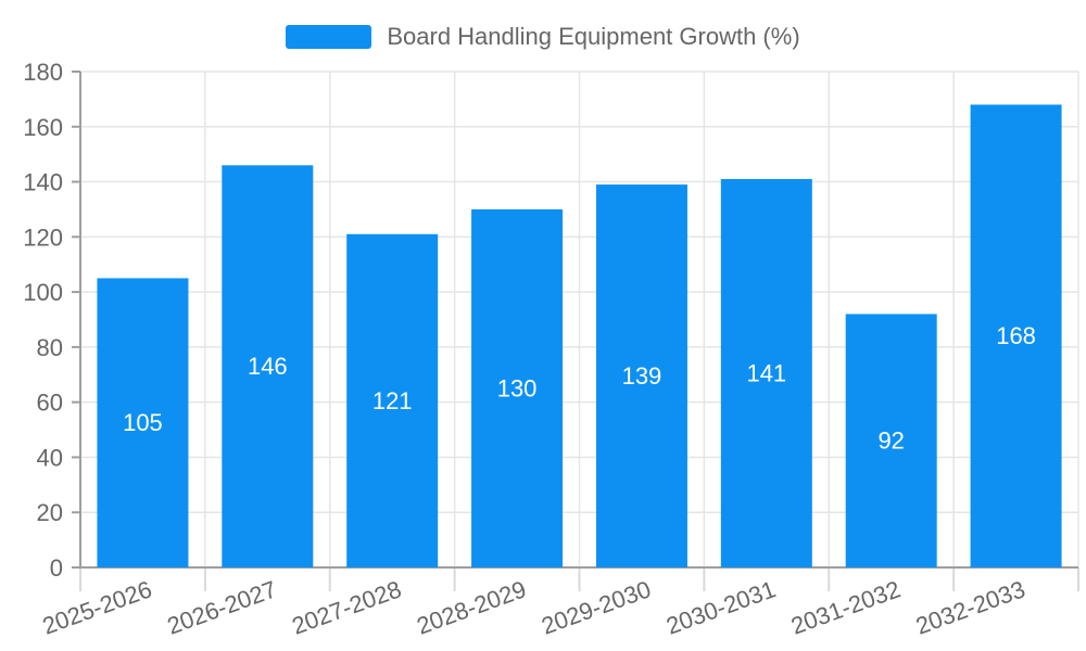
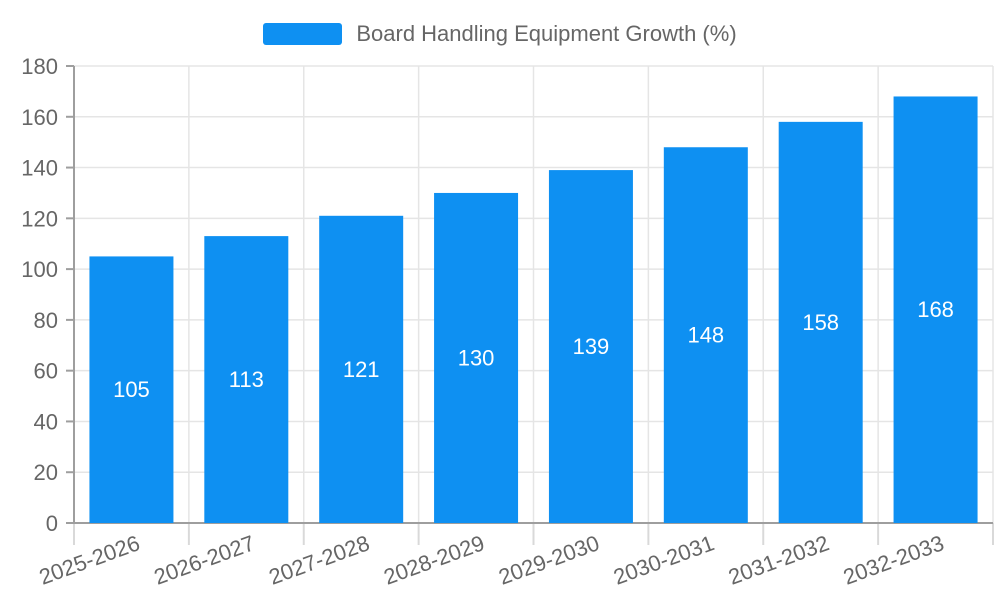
2026-2027: 146 -> 113
2030-2031: 141 -> 148
2031-2032: 92 -> 158
